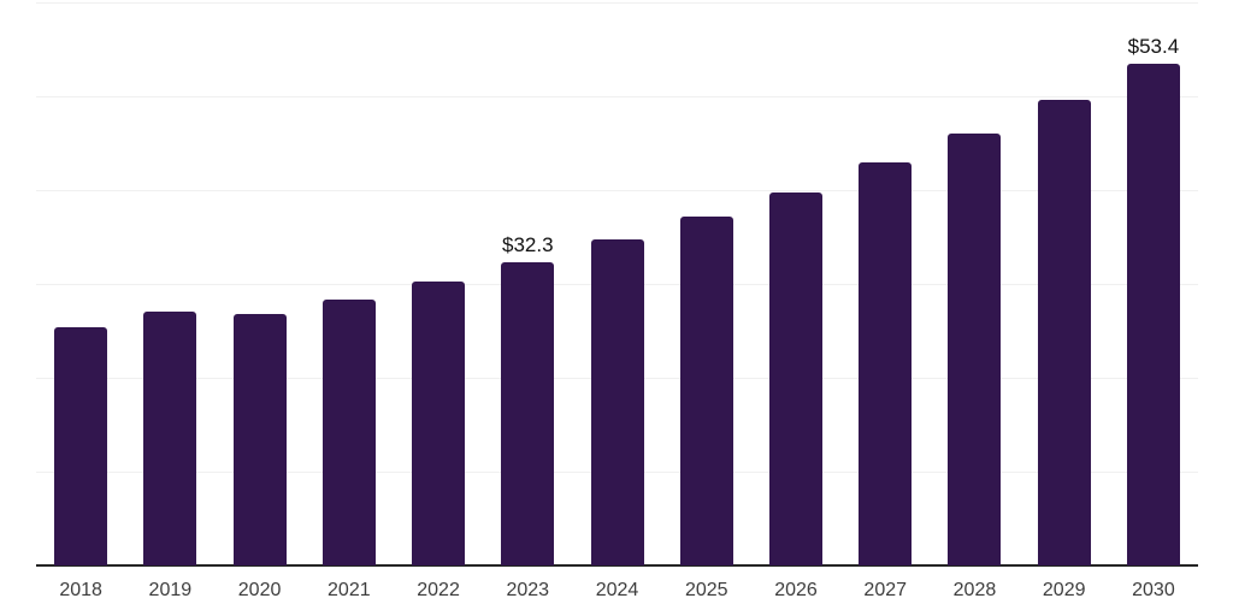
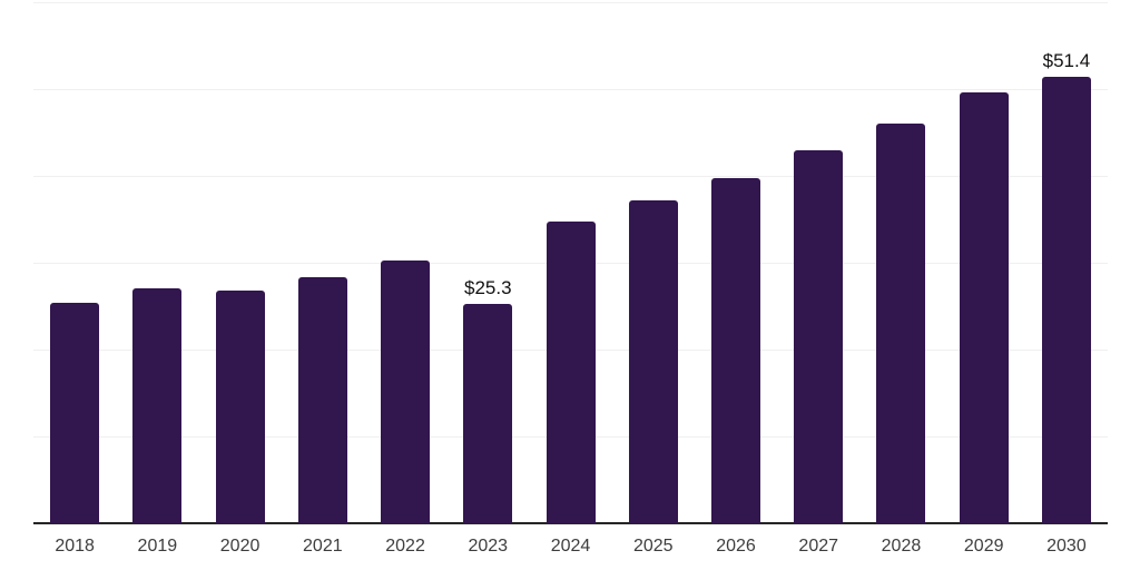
2023: $32.3 -> $25.3
2030: $53.4 -> $51.4
